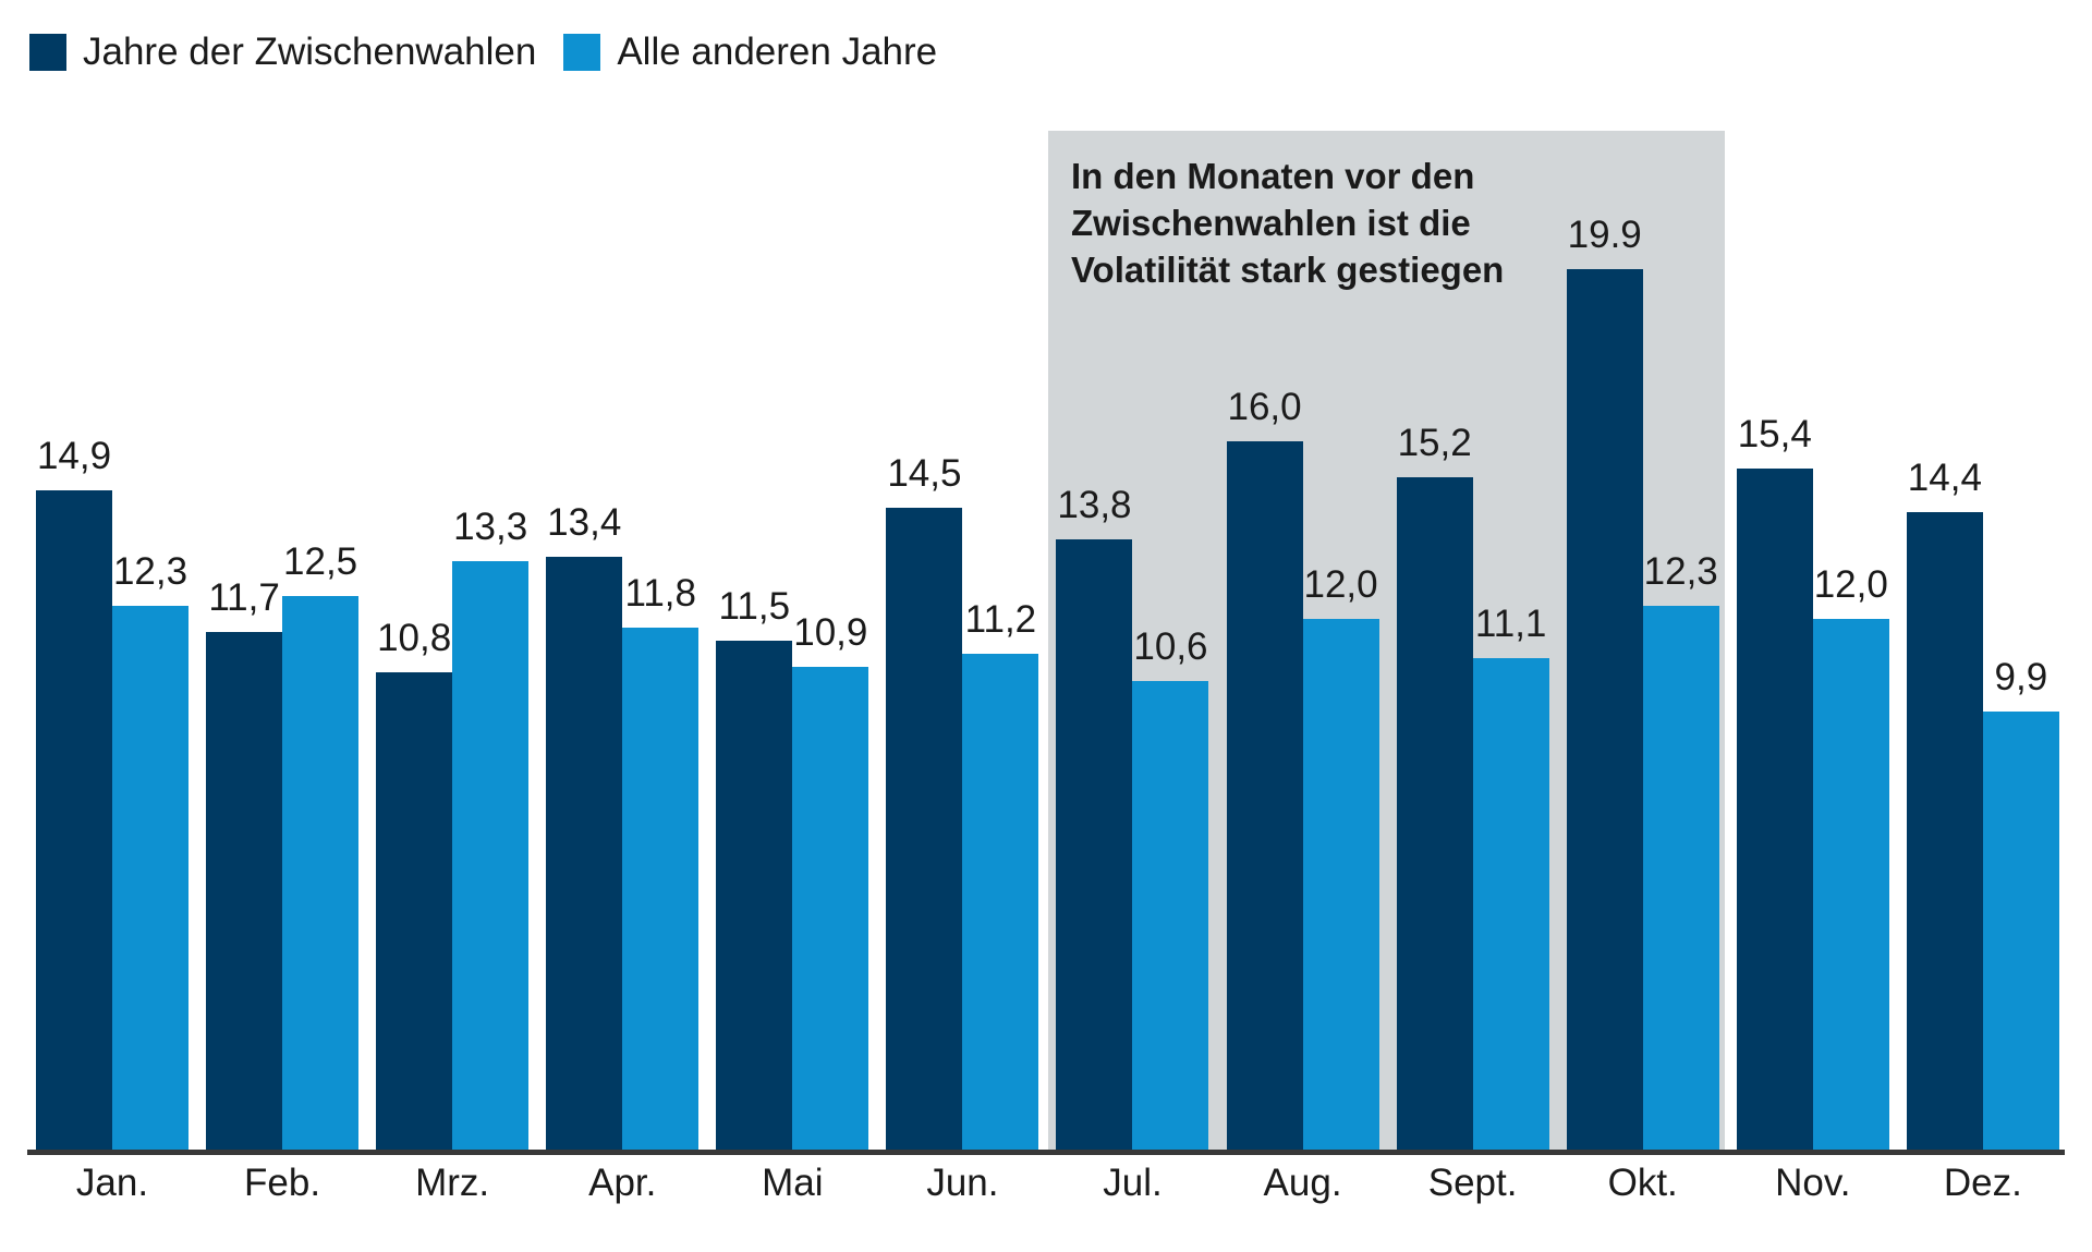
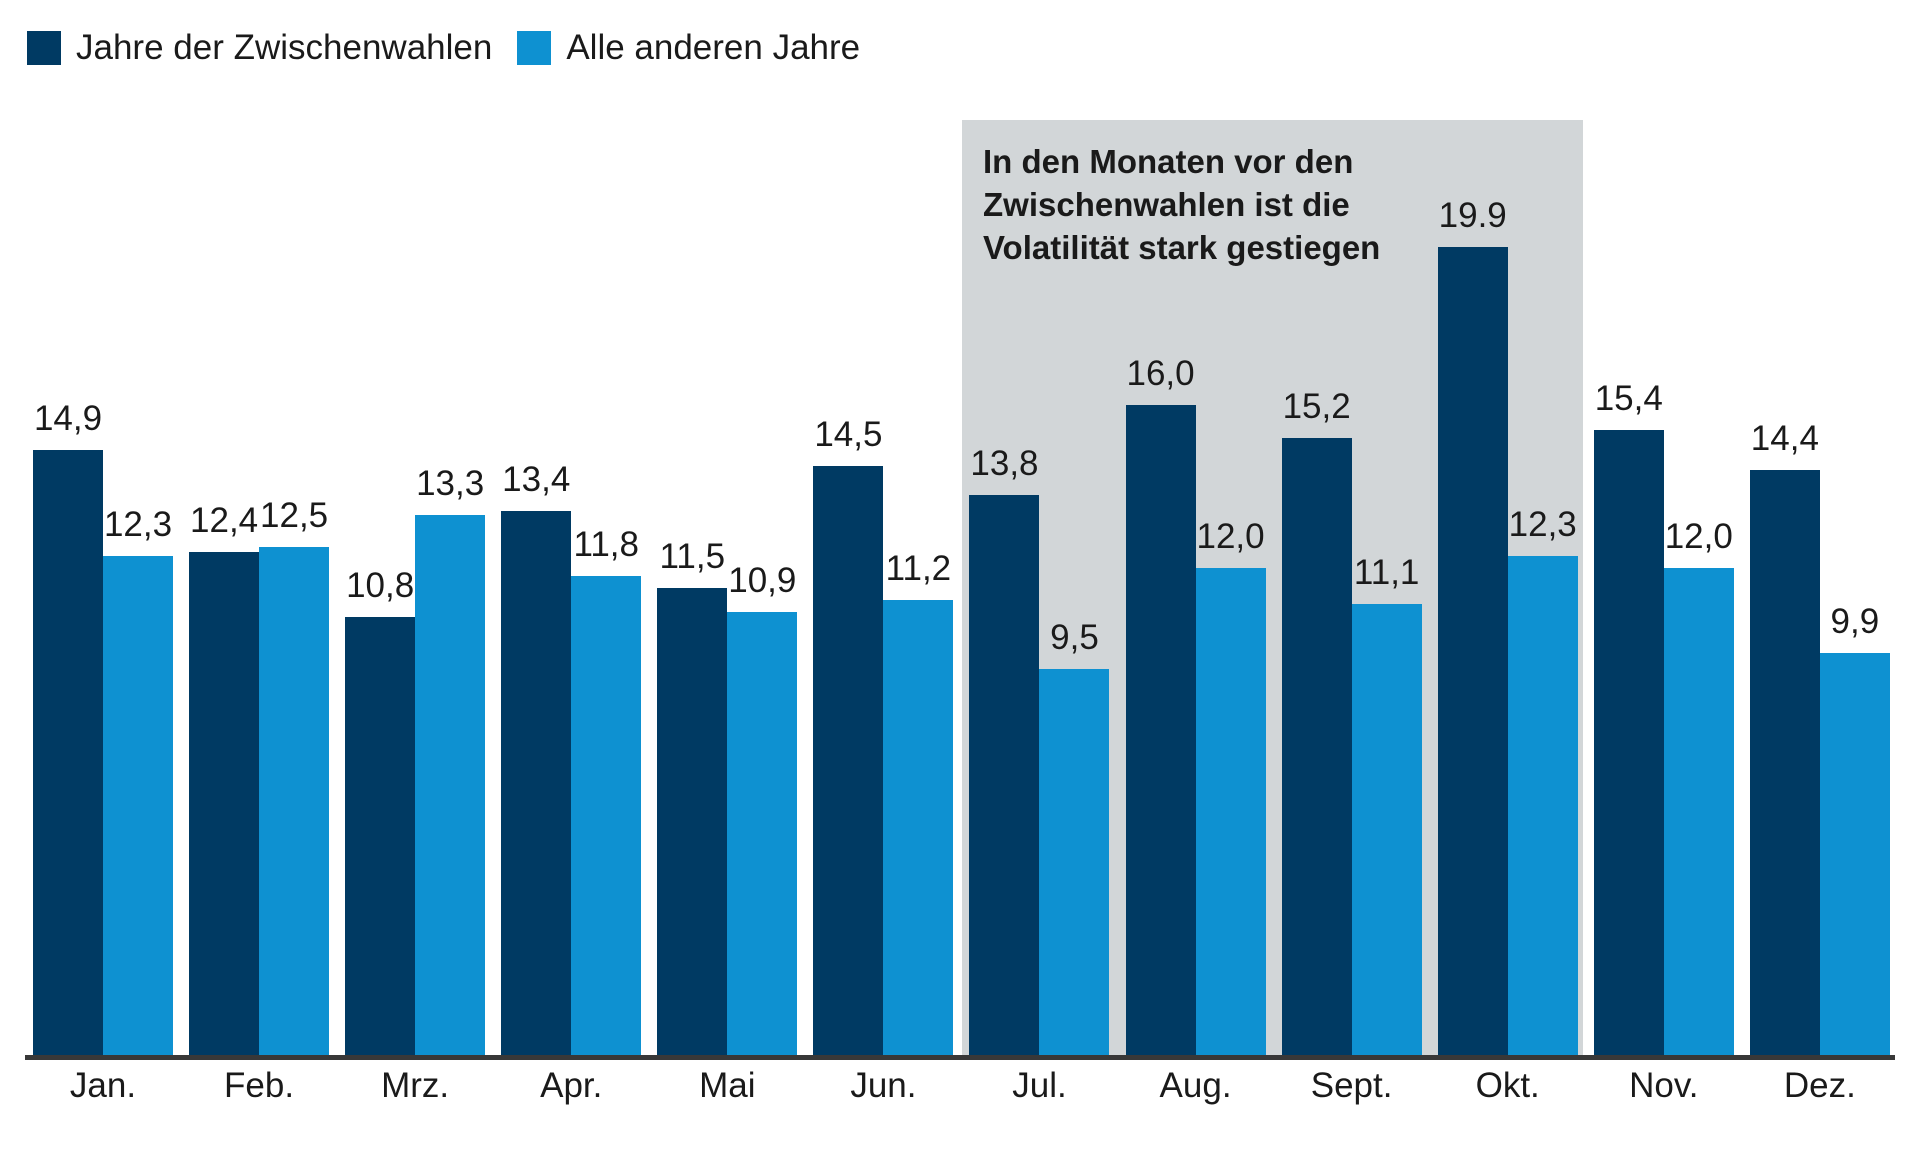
Jahre der Zwischenwahlen/Feb.: 11,7 -> 12,4
Alle anderen Jahre/Jul.: 10,6 -> 9,5
